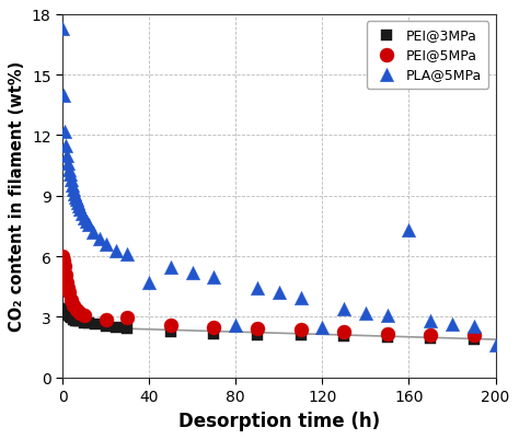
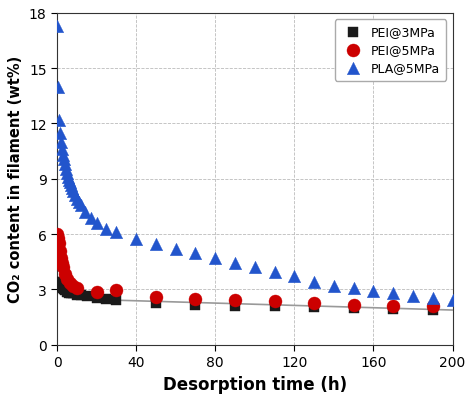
PLA@5MPa/40: 4.7 -> 5.8
PLA@5MPa/80: 2.6 -> 4.7
PLA@5MPa/120: 2.5 -> 3.7
PLA@5MPa/160: 7.3 -> 2.9
PLA@5MPa/200: 1.6 -> 2.5
